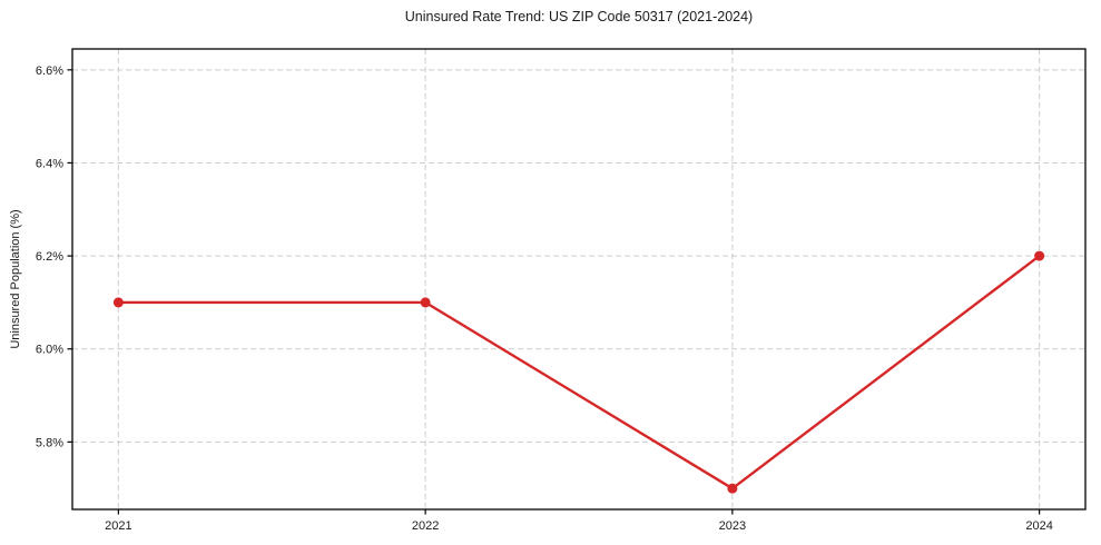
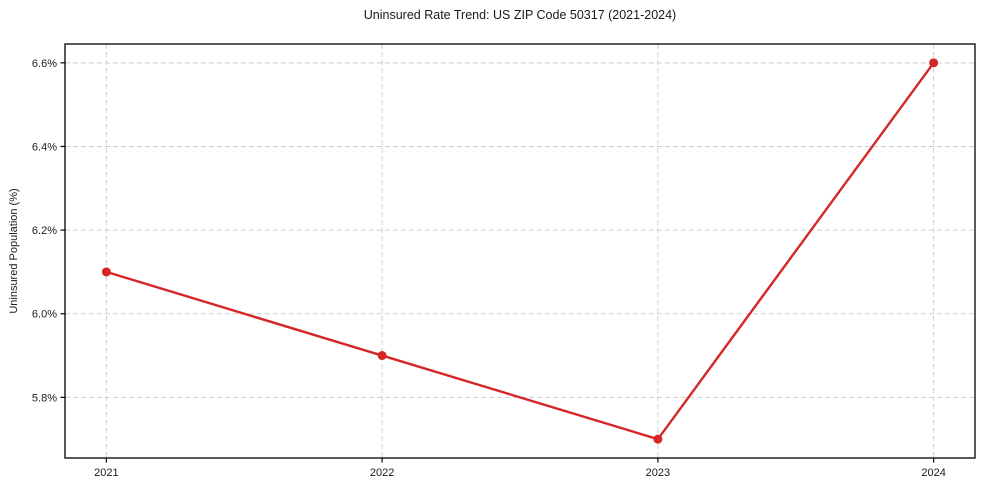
2022: 6.1% -> 5.9%
2024: 6.2% -> 6.6%
